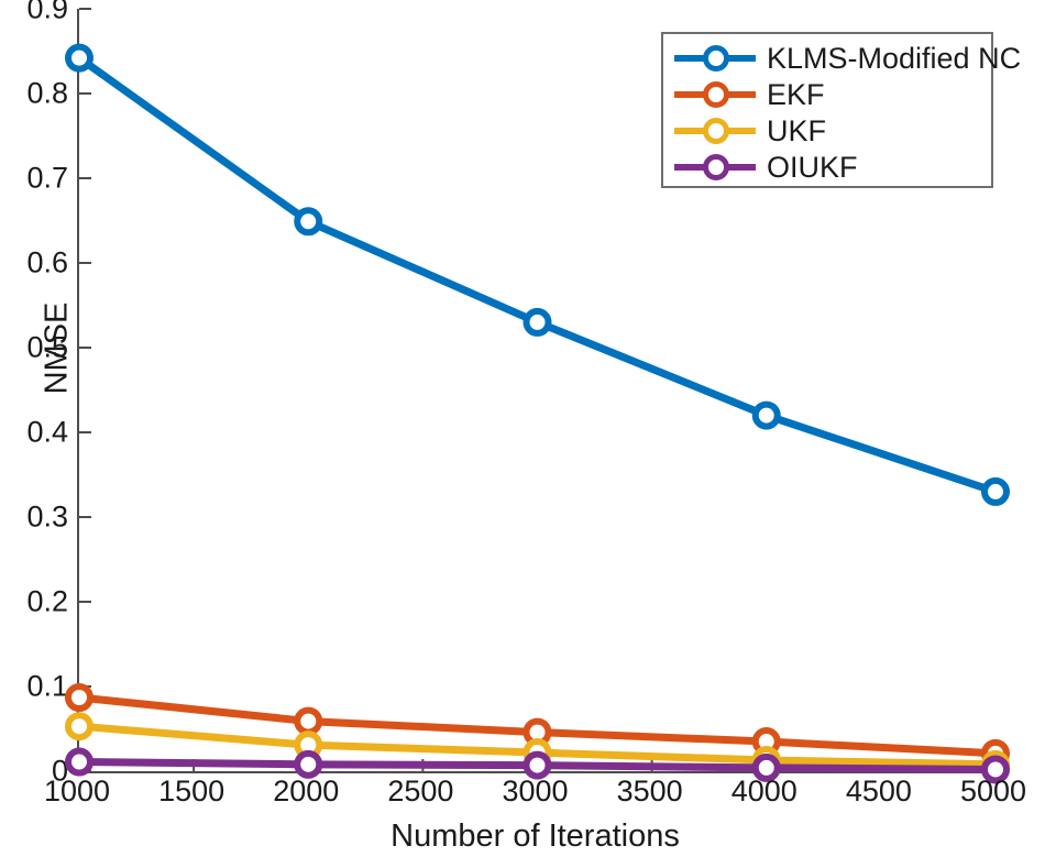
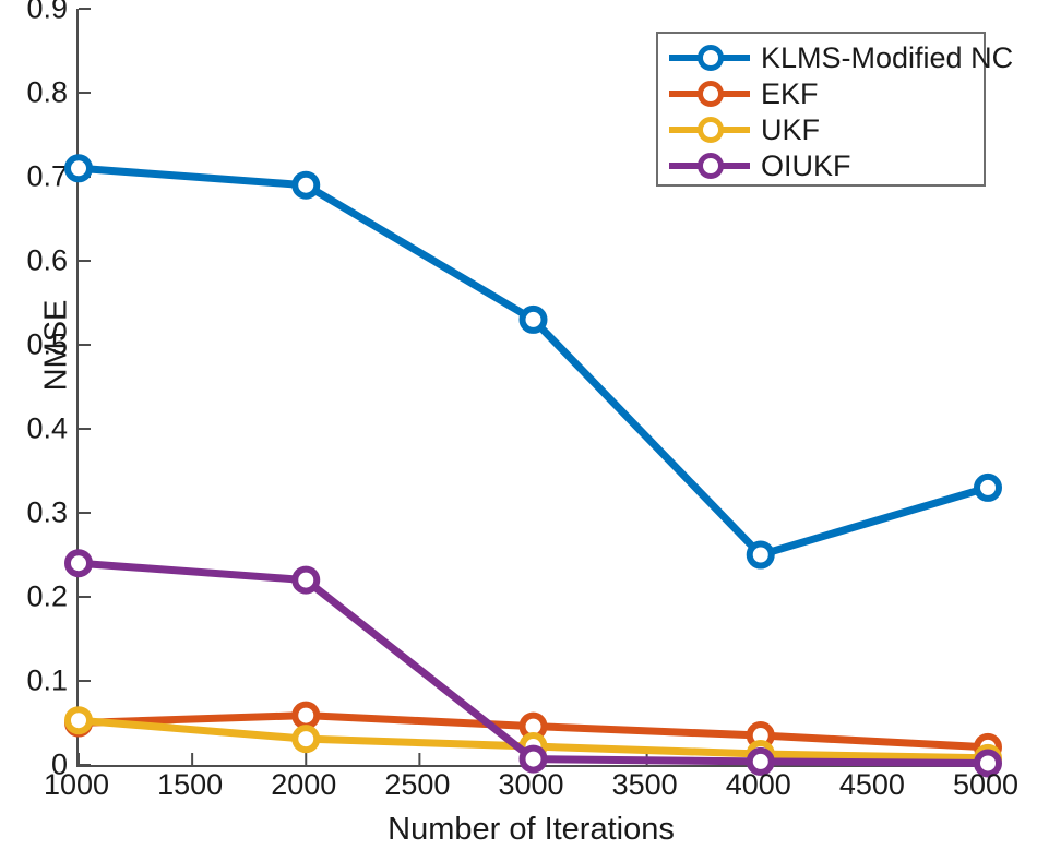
KLMS-Modified NC/1000: 0.84 -> 0.71
EKF/1000: 0.09 -> 0.05
OIUKF/1000: 0.01 -> 0.24
KLMS-Modified NC/2000: 0.65 -> 0.69
OIUKF/2000: 0.01 -> 0.22
KLMS-Modified NC/4000: 0.42 -> 0.25
